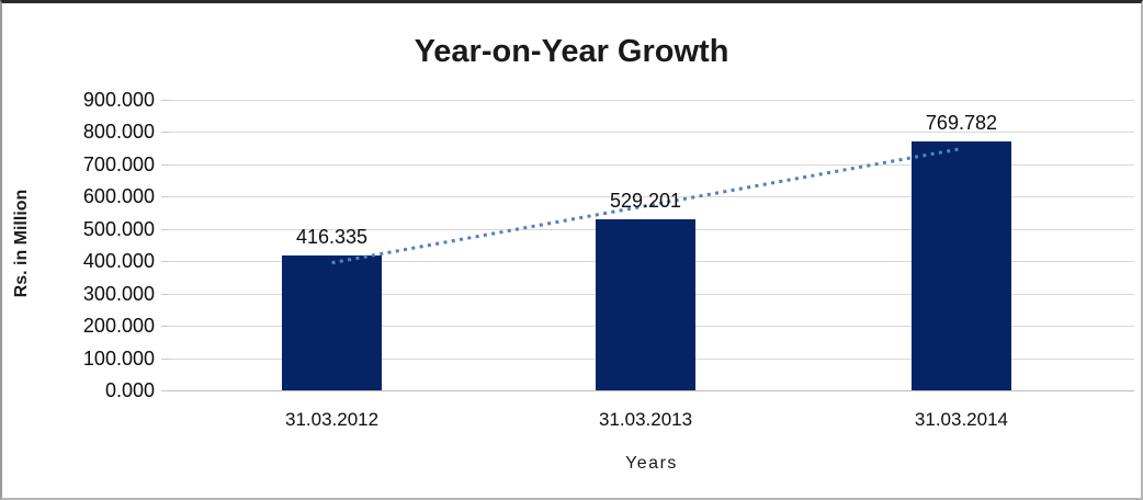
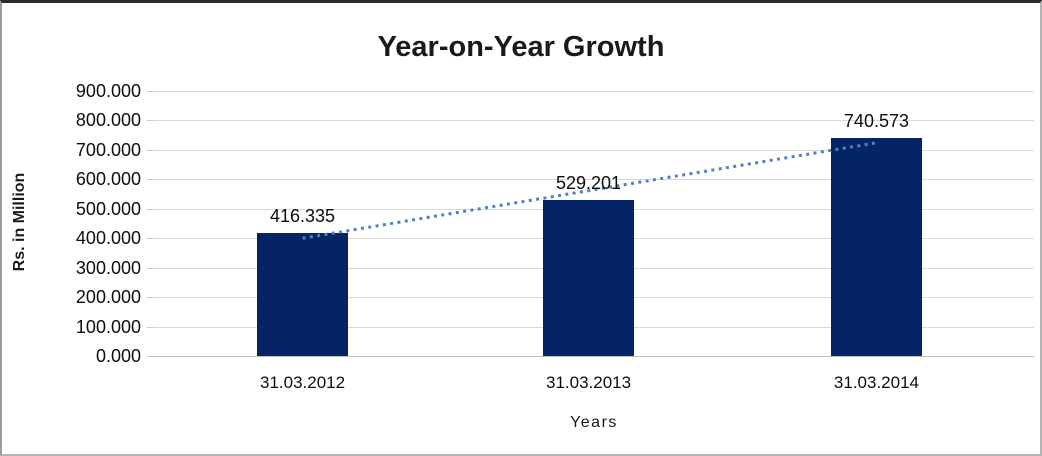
31.03.2014: 769.782 -> 740.573
